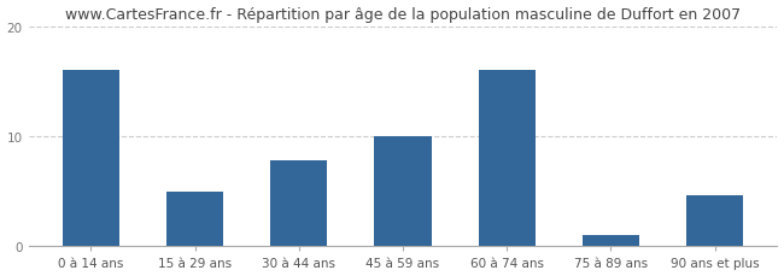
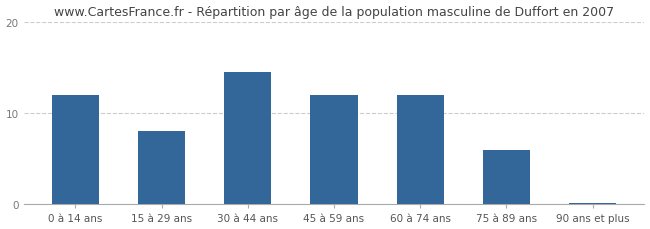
0 à 14 ans: 16.0 -> 12.0
15 à 29 ans: 5.0 -> 8.0
30 à 44 ans: 7.8 -> 14.5
45 à 59 ans: 10.0 -> 12.0
60 à 74 ans: 16.0 -> 12.0
75 à 89 ans: 1.0 -> 6.0
90 ans et plus: 4.6 -> 0.2
